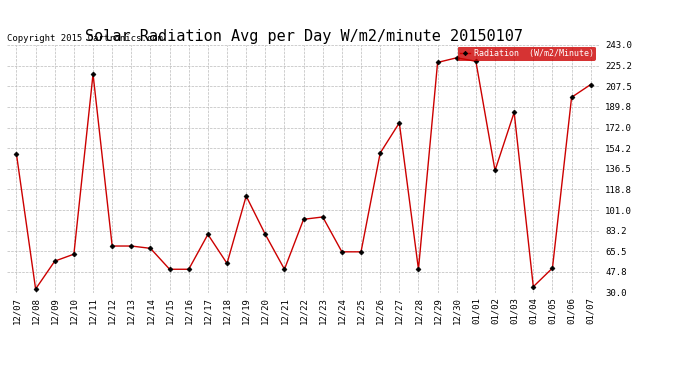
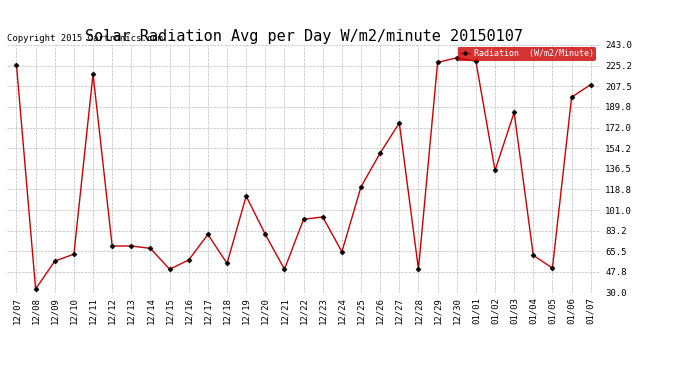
12/07: 149 -> 226
12/16: 50 -> 58
12/25: 65 -> 121
01/04: 35 -> 62
